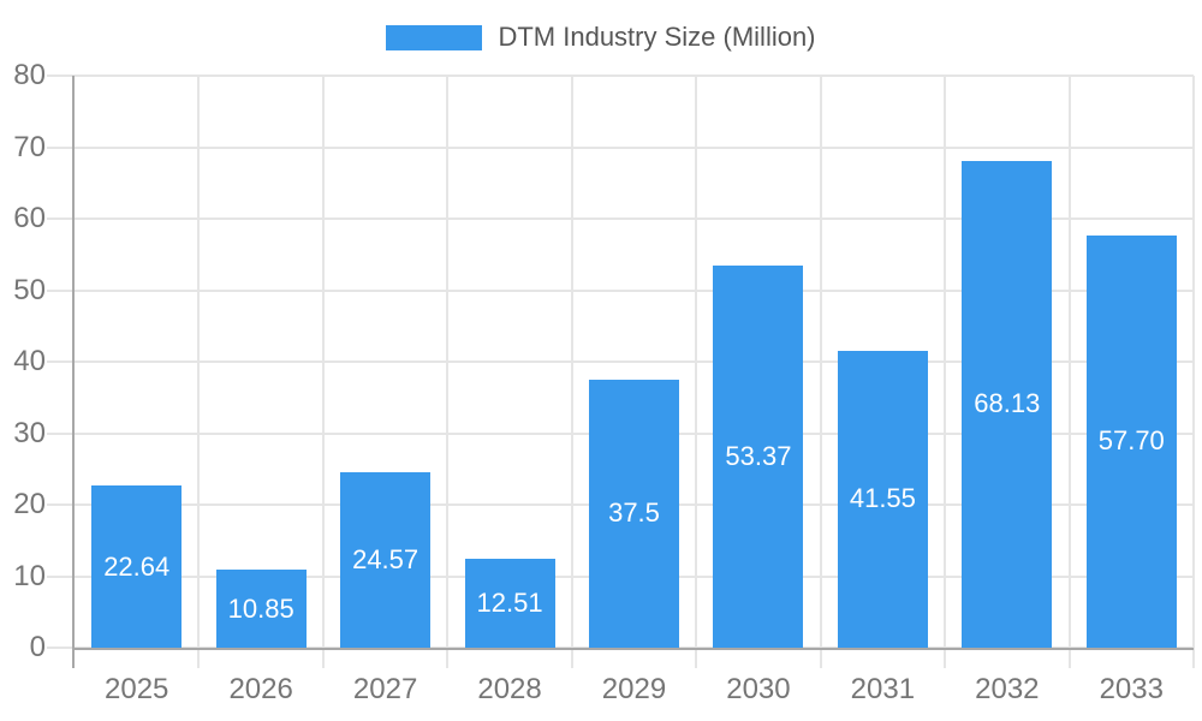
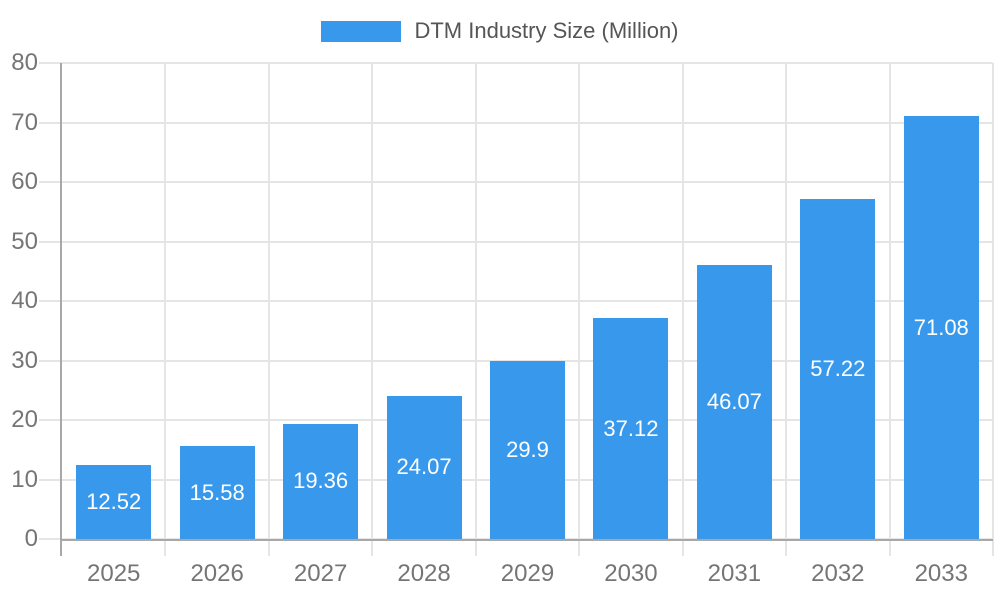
2025: 22.64 -> 12.52
2026: 10.85 -> 15.58
2027: 24.57 -> 19.36
2028: 12.51 -> 24.07
2029: 37.5 -> 29.9
2030: 53.37 -> 37.12
2031: 41.55 -> 46.07
2032: 68.13 -> 57.22
2033: 57.70 -> 71.08
